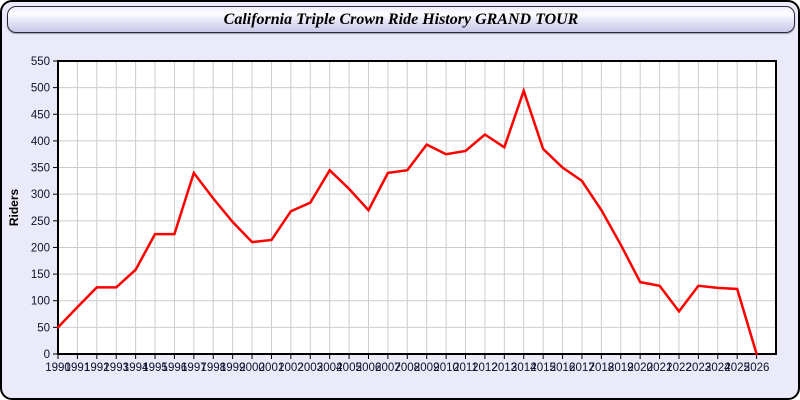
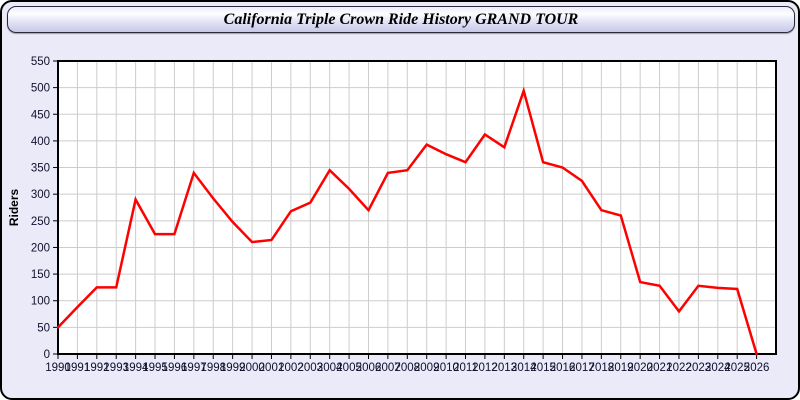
1994: 160 -> 290
2011: 380 -> 360
2015: 380 -> 360
2019: 200 -> 260
